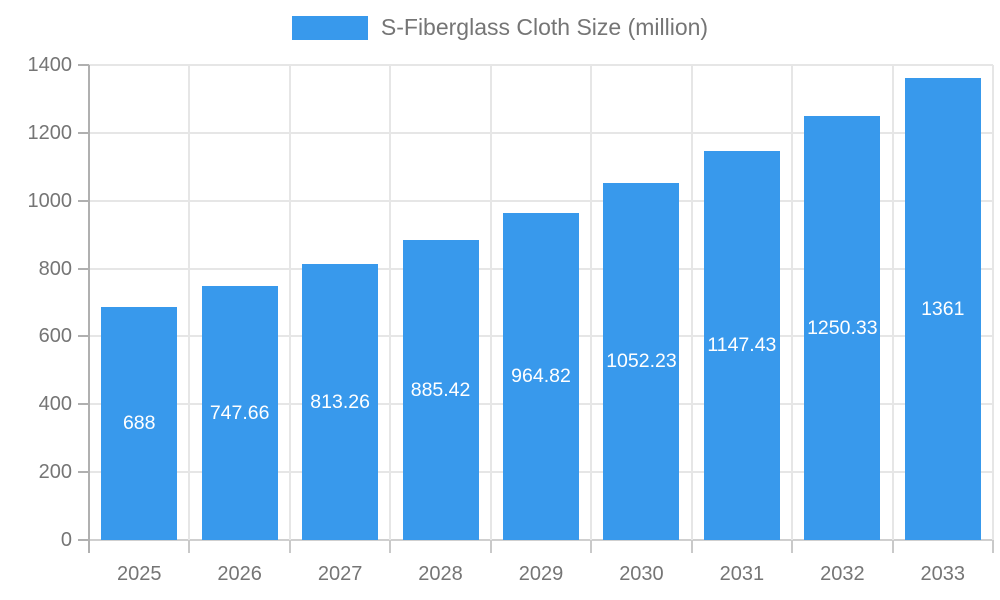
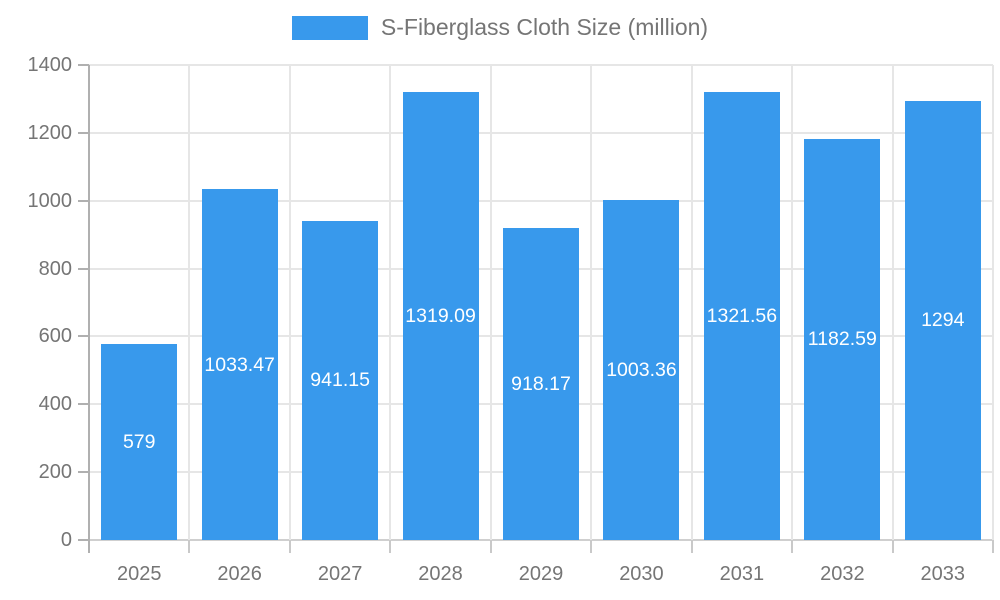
2025: 688 -> 579
2026: 747.66 -> 1033.47
2027: 813.26 -> 941.15
2028: 885.42 -> 1319.09
2029: 964.82 -> 918.17
2030: 1052.23 -> 1003.36
2031: 1147.43 -> 1321.56
2032: 1250.33 -> 1182.59
2033: 1361 -> 1294
